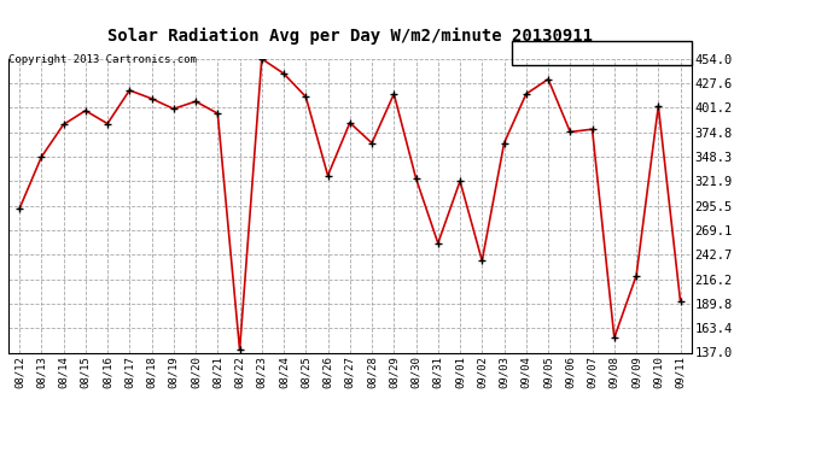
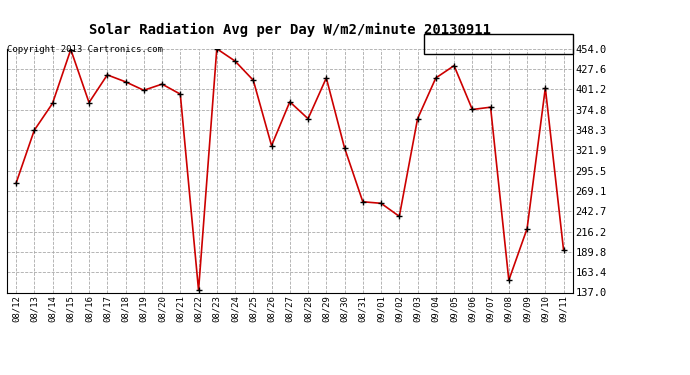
08/12: 292 -> 279
08/15: 398 -> 453
09/01: 322 -> 253
